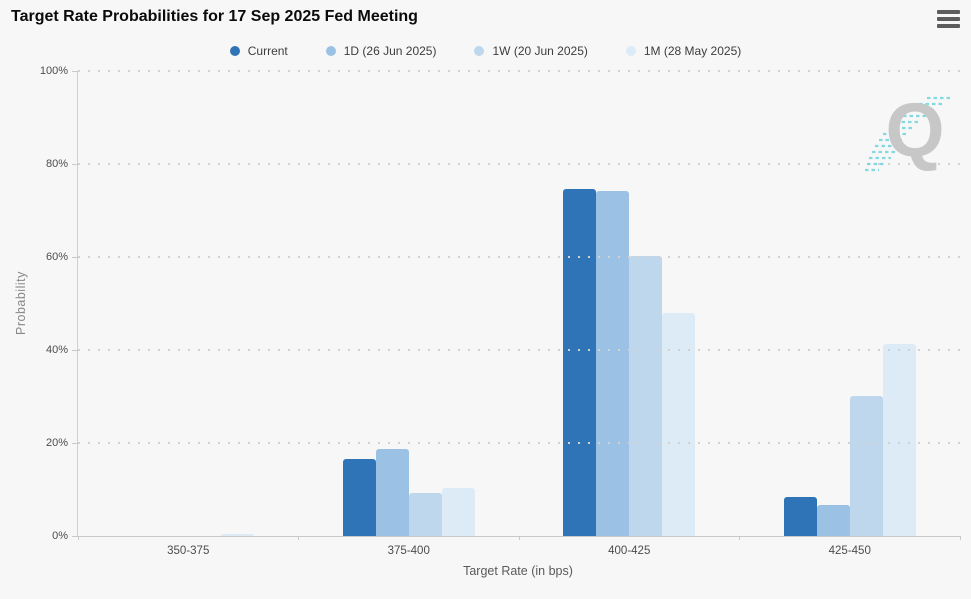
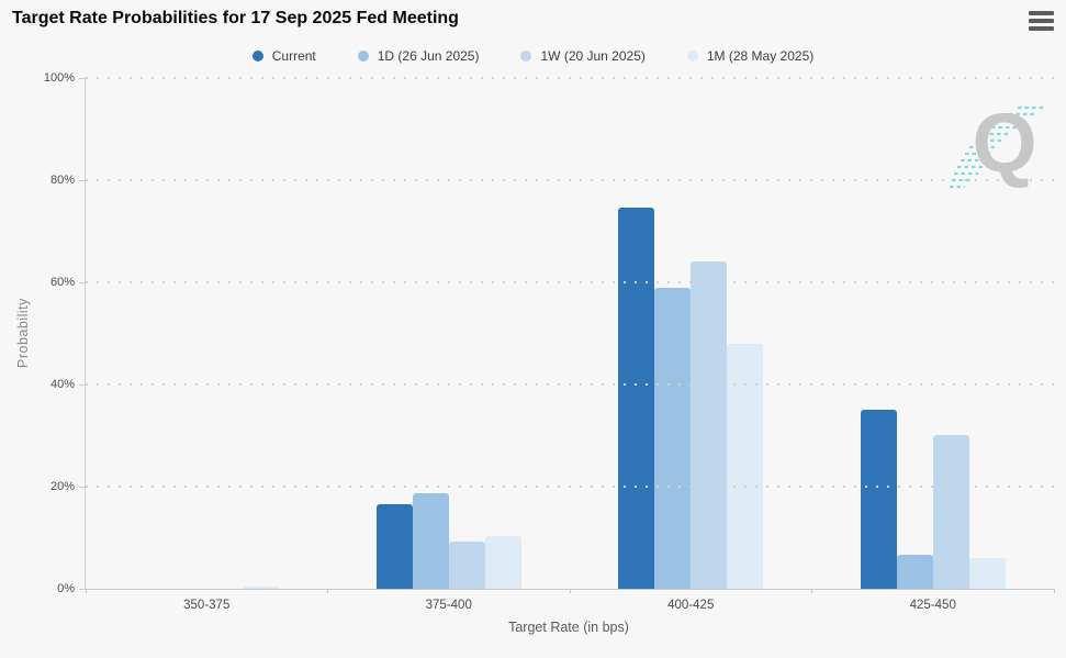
1D (26 Jun 2025)/400-425: 74% -> 59%
1W (20 Jun 2025)/400-425: 60% -> 64%
Current/425-450: 8% -> 35%
1M (28 May 2025)/425-450: 41% -> 6%
